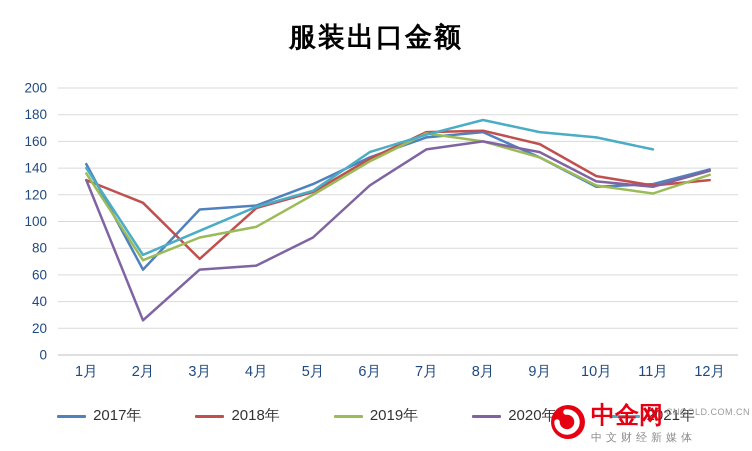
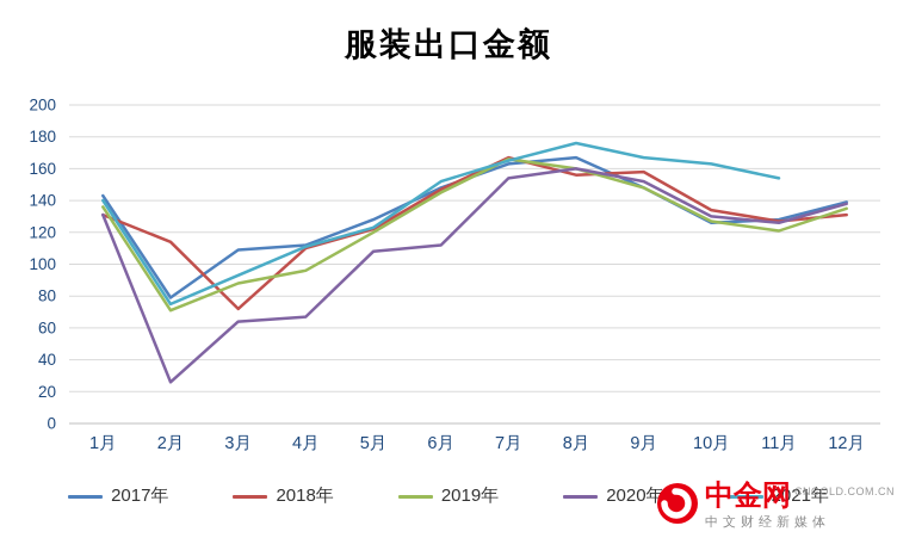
2017年/2月: 64 -> 79
2020年/5月: 88 -> 108
2020年/6月: 127 -> 112
2018年/8月: 168 -> 156
